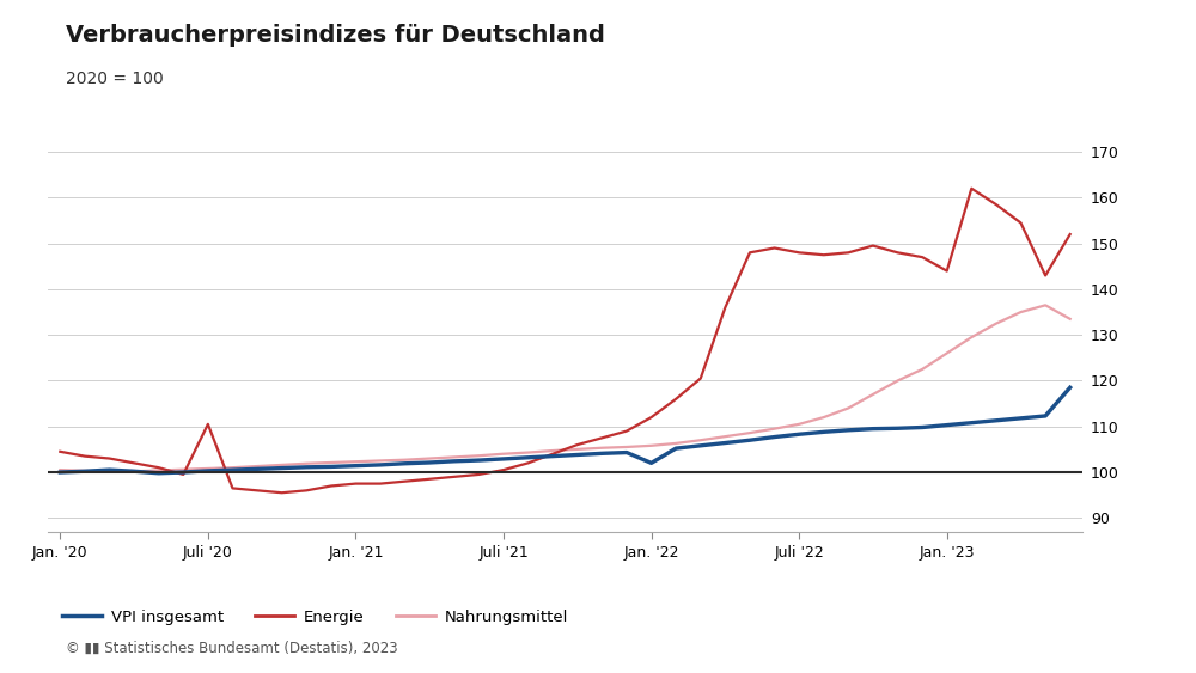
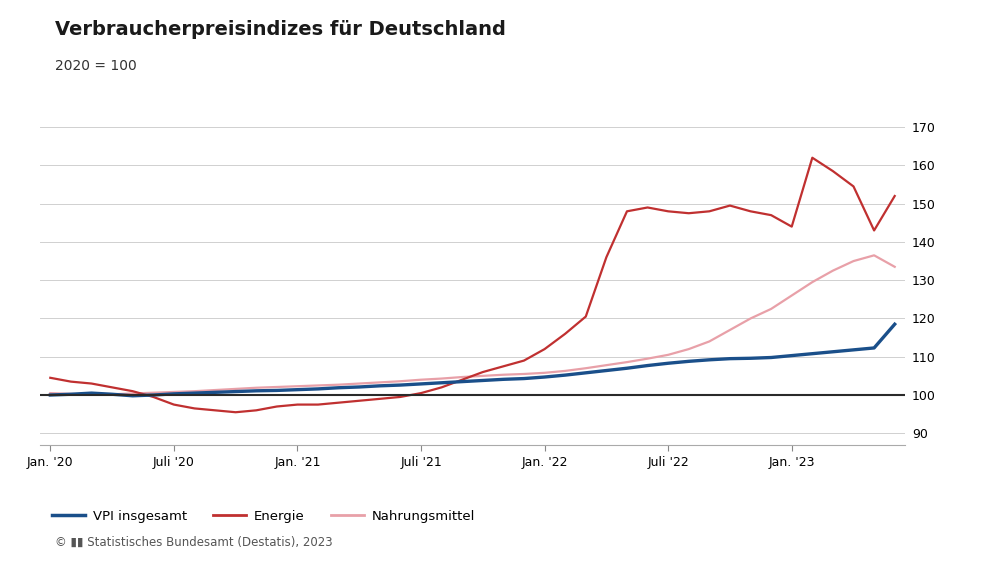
Energie/Juli '20: 110.5 -> 97.5
VPI insgesamt/Jan. '22: 102.0 -> 104.7
